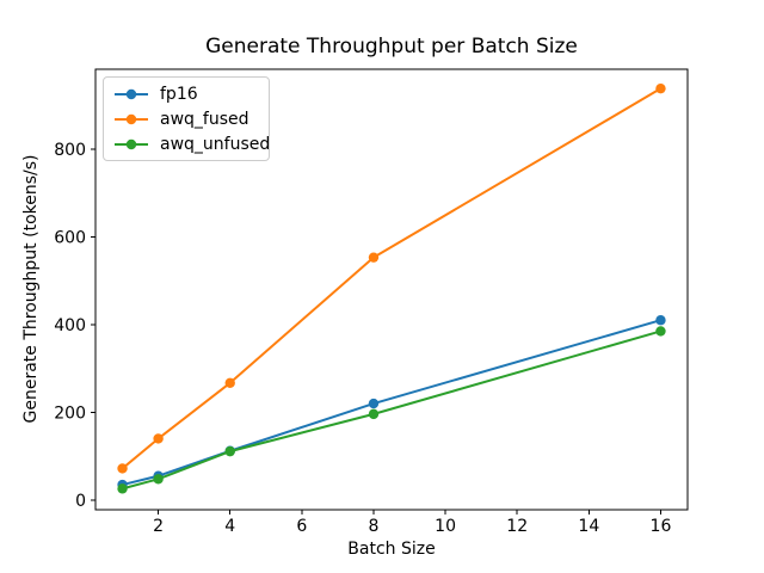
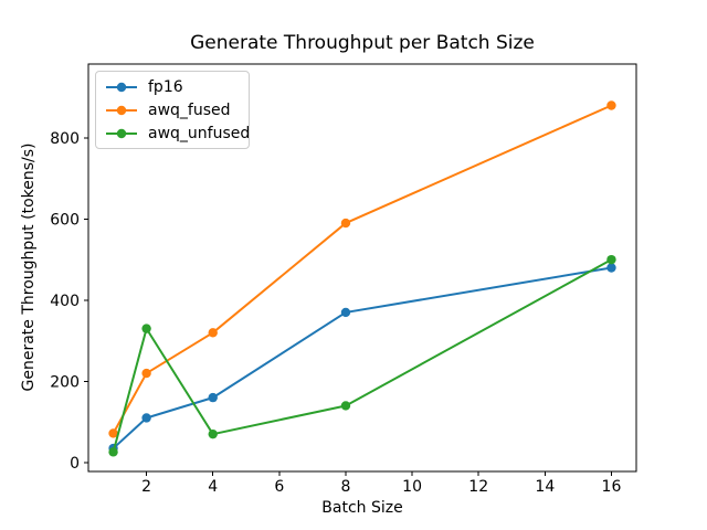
fp16/2: 60 -> 110
awq_fused/2: 140 -> 220
awq_unfused/2: 50 -> 330
fp16/4: 110 -> 160
awq_fused/4: 270 -> 320
awq_unfused/4: 110 -> 70
fp16/8: 220 -> 370
awq_fused/8: 550 -> 590
awq_unfused/8: 200 -> 140
fp16/16: 410 -> 480
awq_fused/16: 940 -> 880
awq_unfused/16: 380 -> 500
